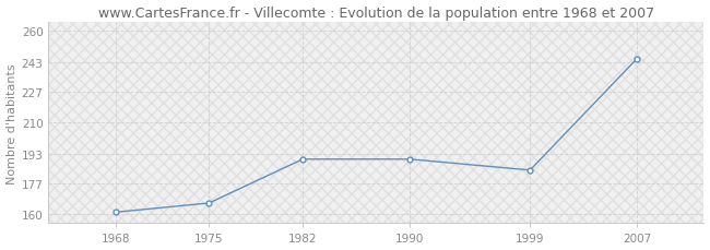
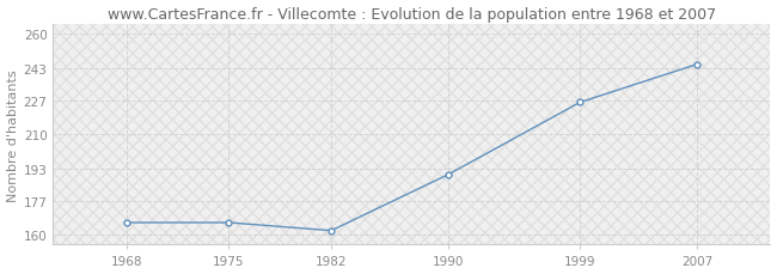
1968: 161 -> 166
1982: 190 -> 162
1999: 184 -> 226
